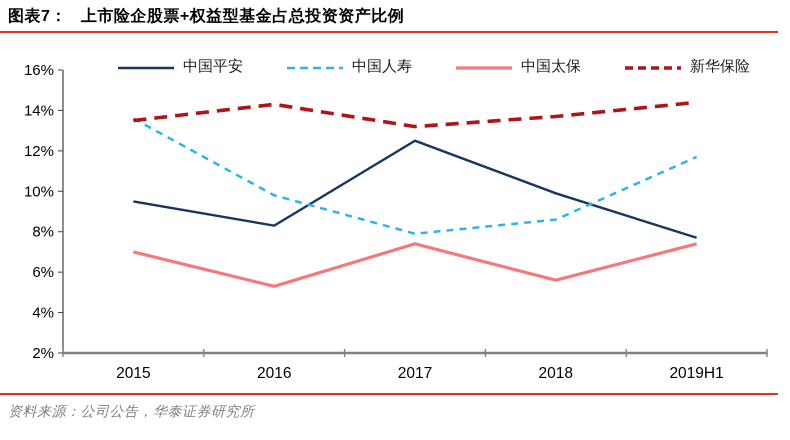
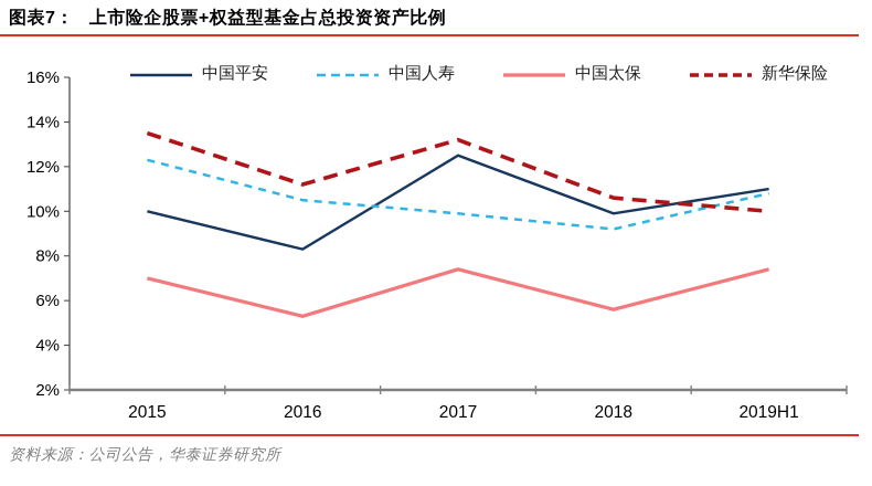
中国平安/2015: 9.5% -> 10.0%
中国人寿/2015: 13.6% -> 12.3%
中国人寿/2016: 9.8% -> 10.5%
新华保险/2016: 14.3% -> 11.2%
中国人寿/2017: 7.9% -> 9.9%
中国人寿/2018: 8.6% -> 9.2%
新华保险/2018: 13.7% -> 10.6%
中国平安/2019H1: 7.7% -> 11.0%
中国人寿/2019H1: 11.7% -> 10.8%
新华保险/2019H1: 14.4% -> 10.0%
